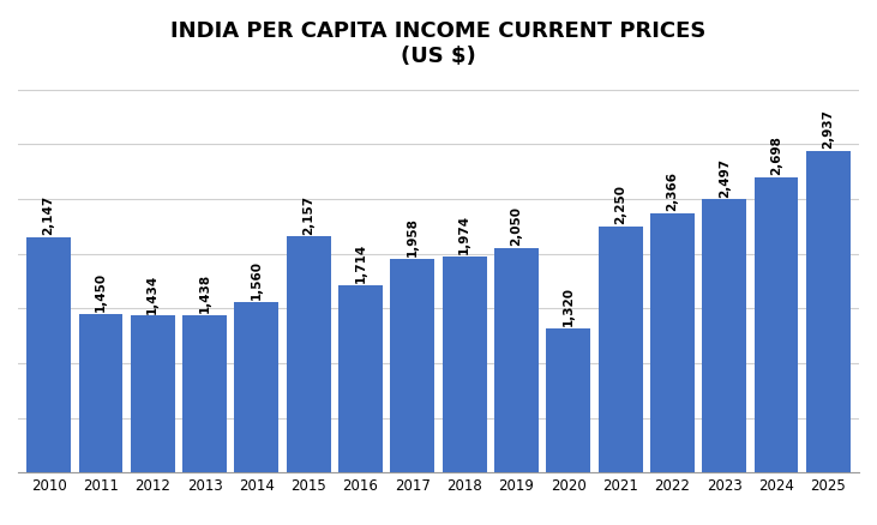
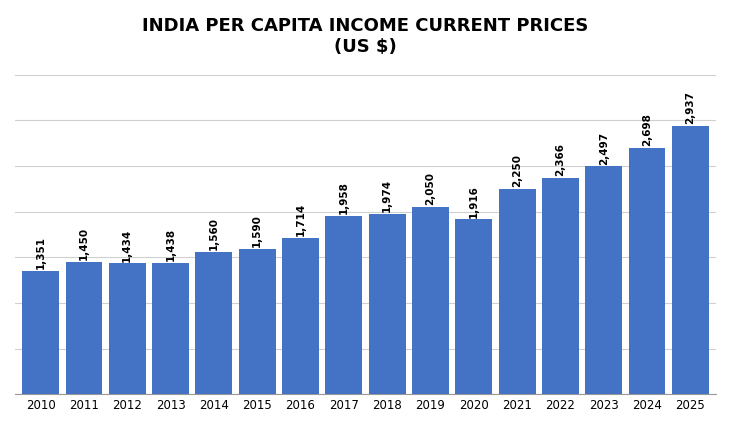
2010: 2,147 -> 1,351
2015: 2,157 -> 1,590
2020: 1,320 -> 1,916
